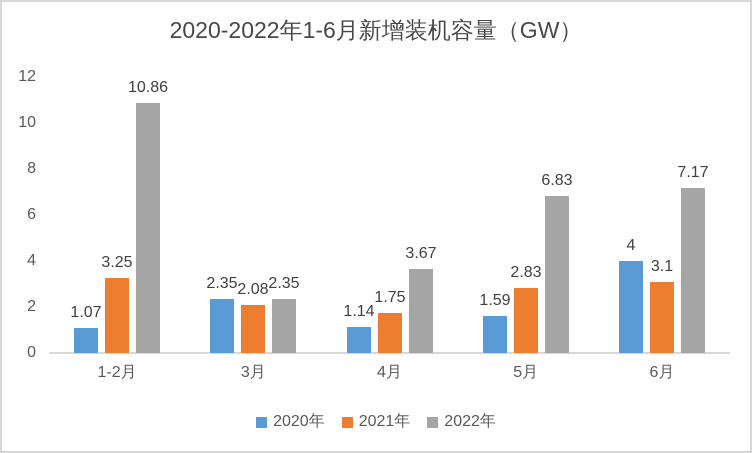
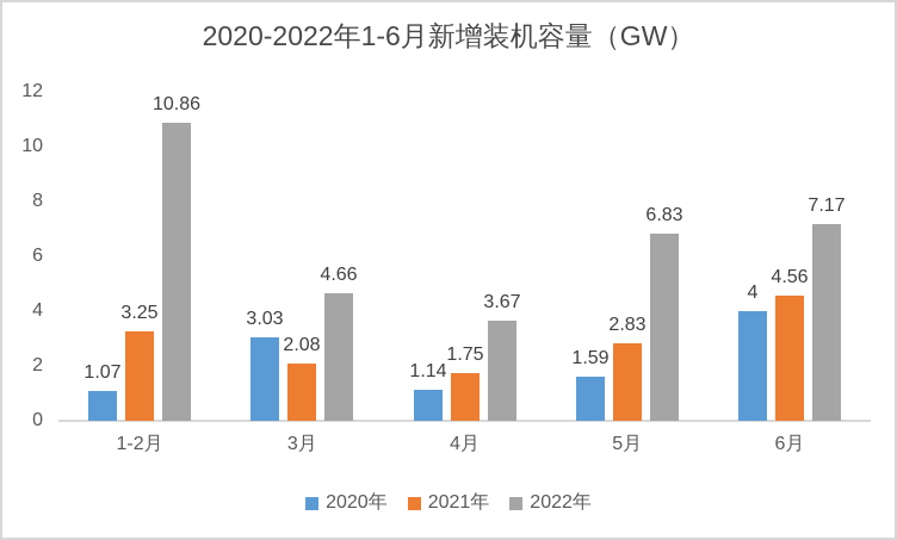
2020年/3月: 2.35 -> 3.03
2022年/3月: 2.35 -> 4.66
2021年/6月: 3.1 -> 4.56
